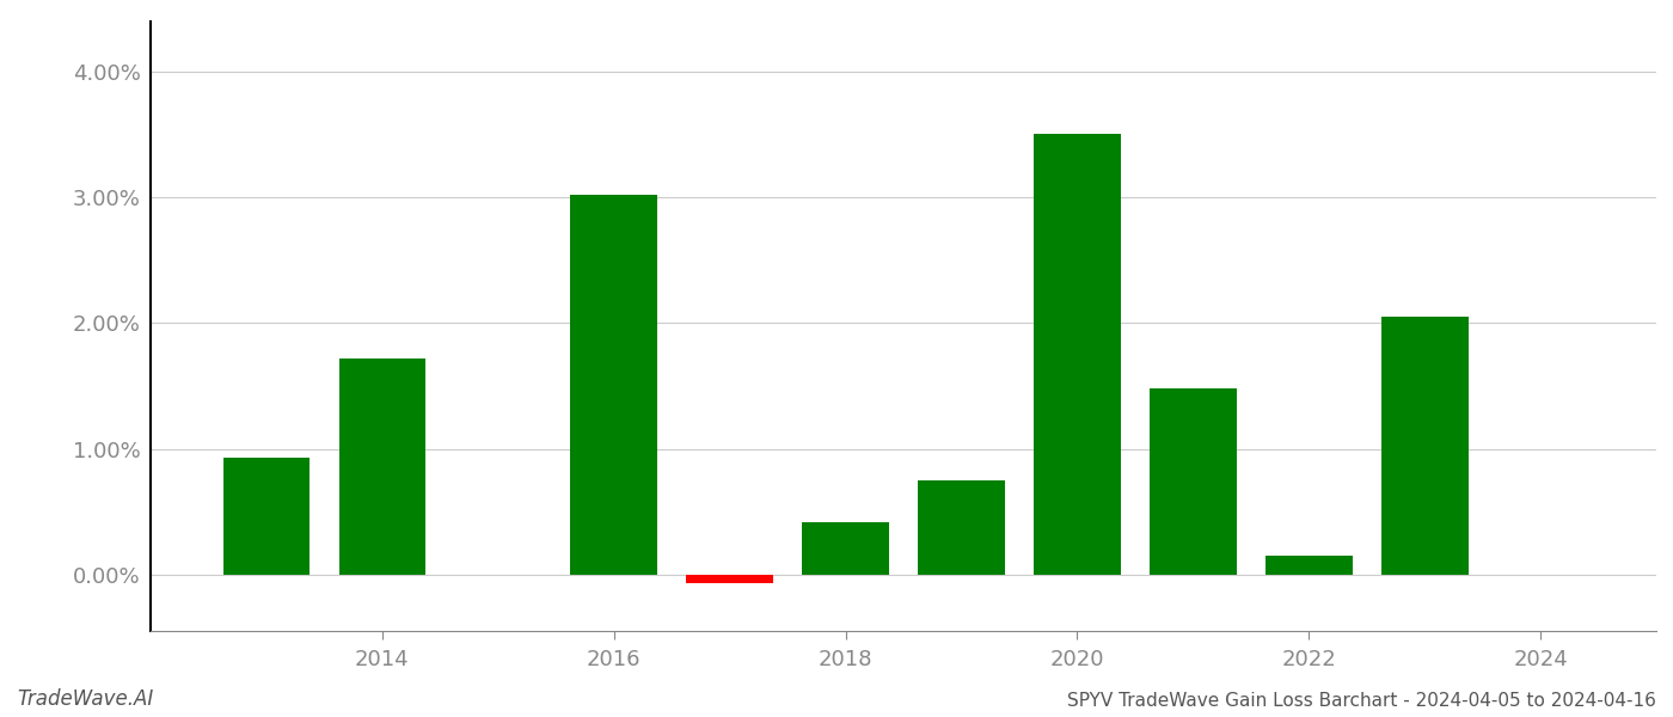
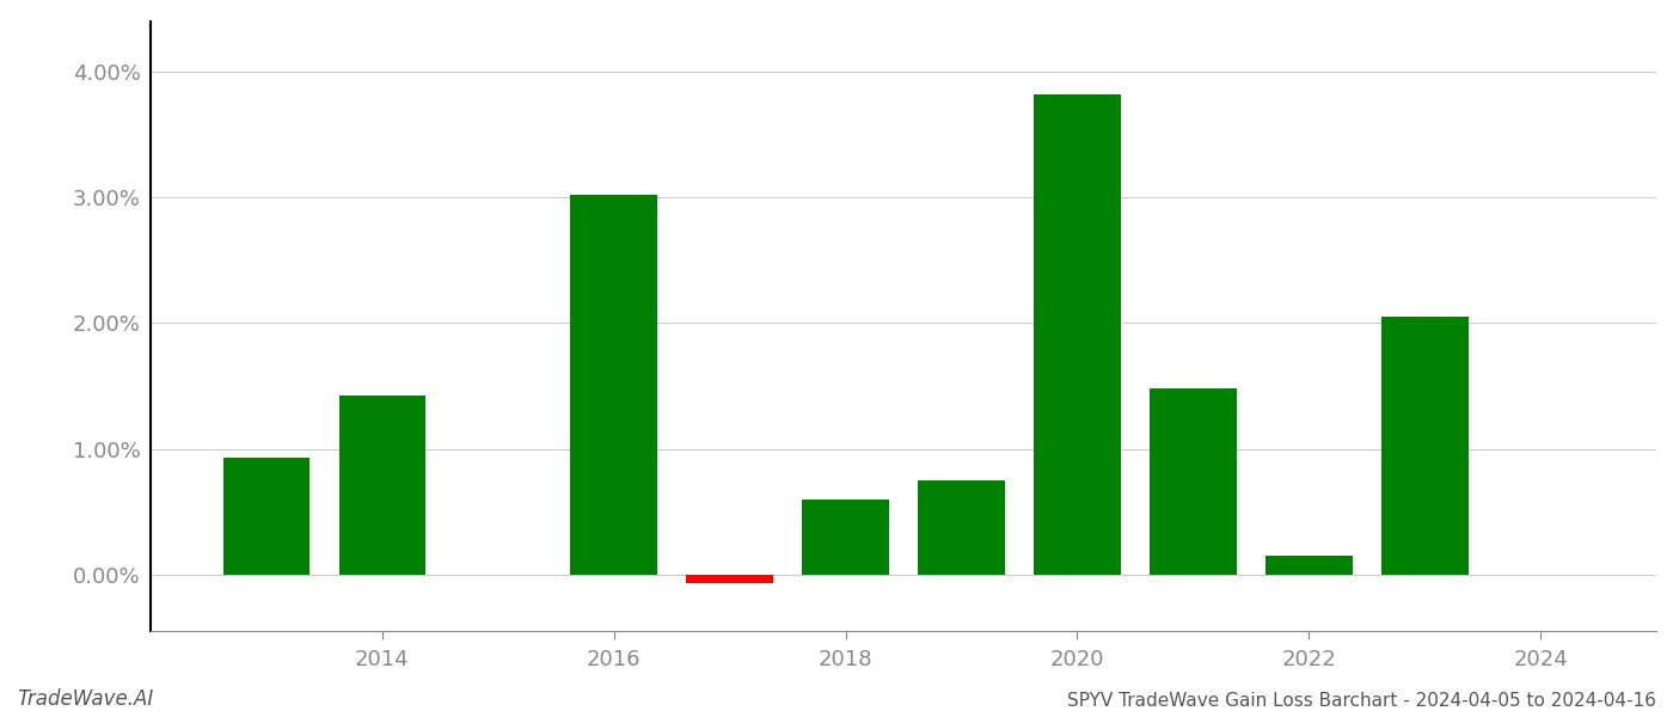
2014: 1.72% -> 1.42%
2018: 0.42% -> 0.60%
2020: 3.51% -> 3.82%
